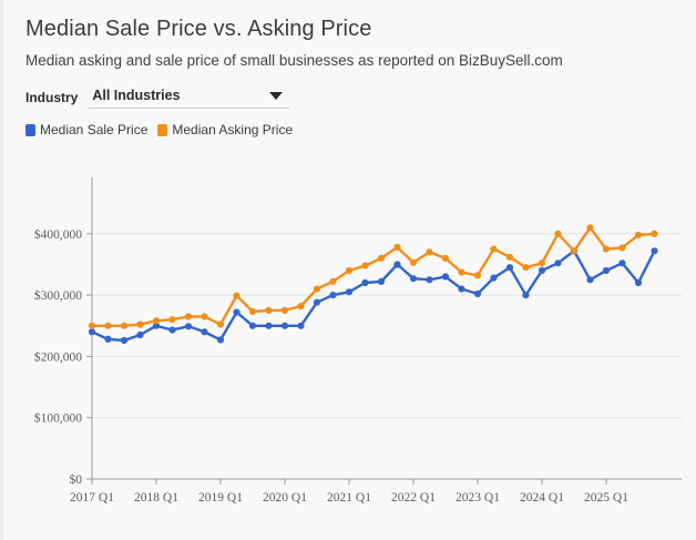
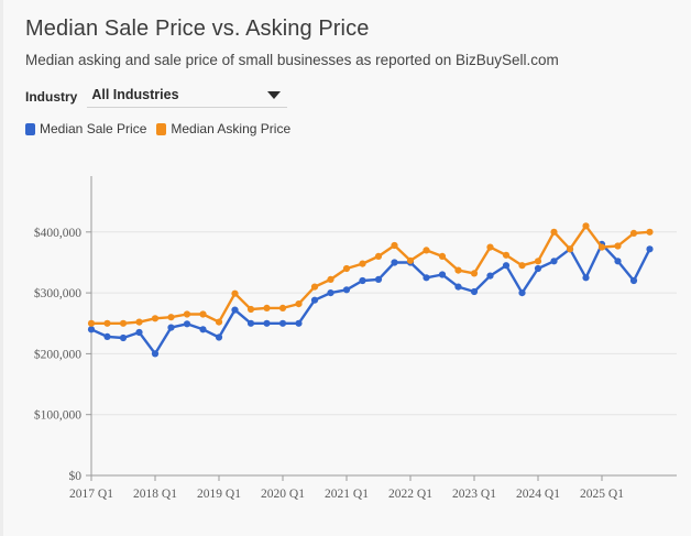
Median Sale Price/2018 Q1: $250000 -> $200000
Median Sale Price/2022 Q1: $330000 -> $350000
Median Sale Price/2025 Q1: $340000 -> $380000
